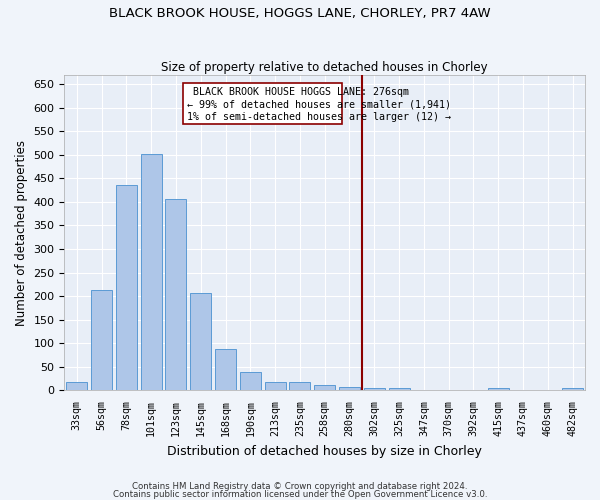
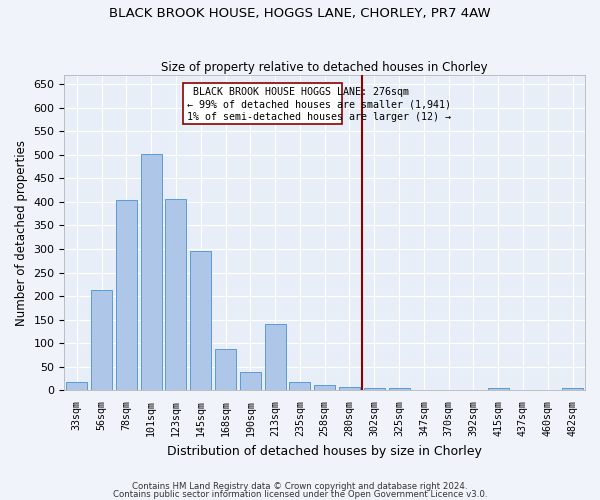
78sqm: 435 -> 405
145sqm: 207 -> 295
213sqm: 18 -> 140
